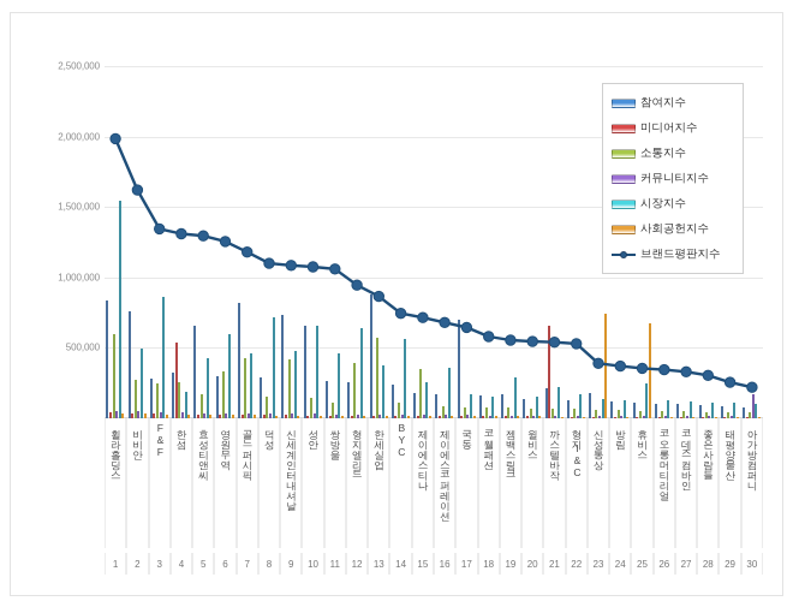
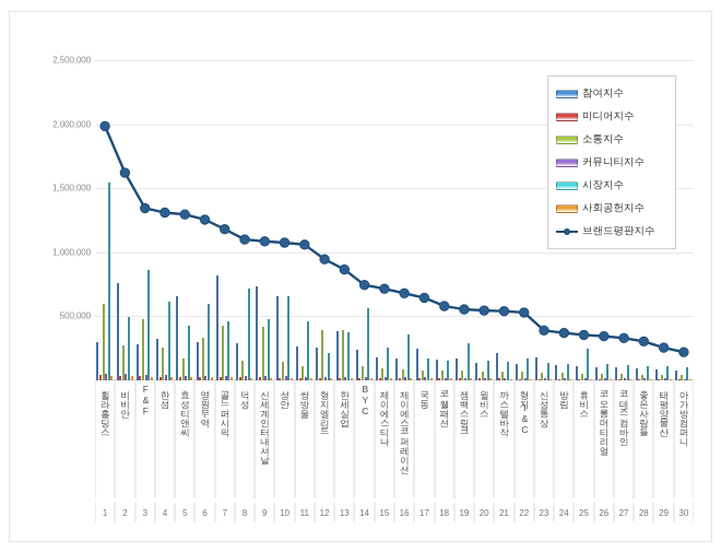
참여지수/휠라홀딩스: 840000 -> 300000
소통지수/F&F: 250000 -> 480000
미디어지수/한섬: 540000 -> 30000
시장지수/한섬: 190000 -> 620000
시장지수/형지엘리트: 640000 -> 220000
참여지수/한세실업: 880000 -> 380000
소통지수/한세실업: 570000 -> 400000
소통지수/제이에스티나: 350000 -> 90000
참여지수/국동: 700000 -> 250000
미디어지수/까스텔바작: 660000 -> 10000
시장지수/까스텔바작: 220000 -> 140000
사회공헌지수/신성통상: 740000 -> 10000
사회공헌지수/휴비스: 670000 -> 10000
커뮤니티지수/아가방컴퍼니: 170000 -> 10000
